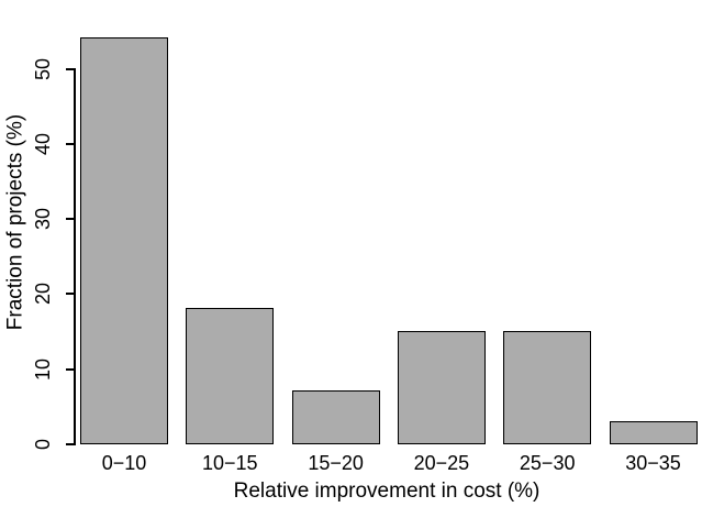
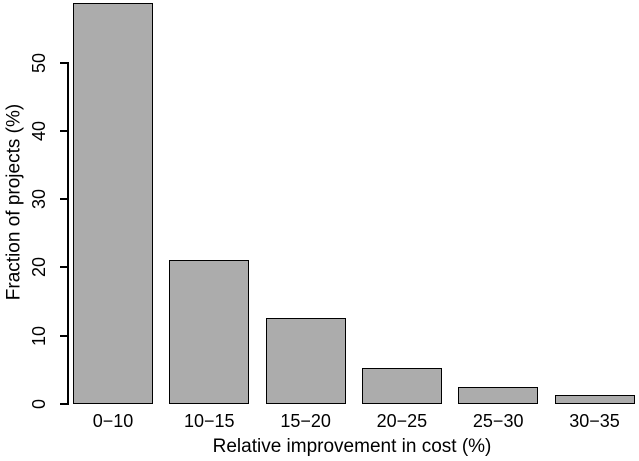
0−10: 54 -> 58
10−15: 18 -> 21
15−20: 7 -> 12
20−25: 15 -> 5
25−30: 15 -> 2
30−35: 3 -> 1
